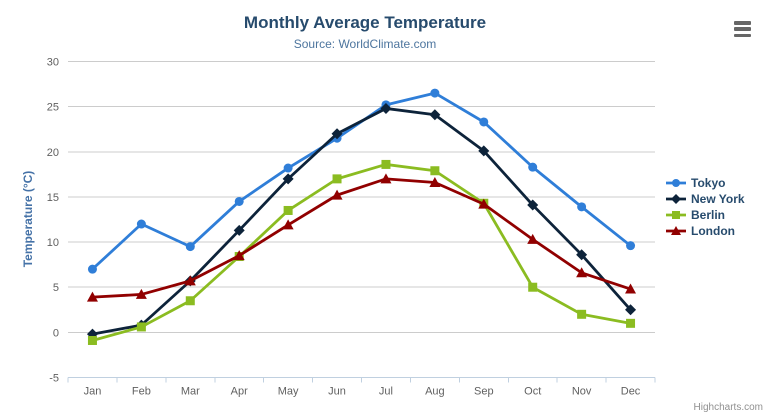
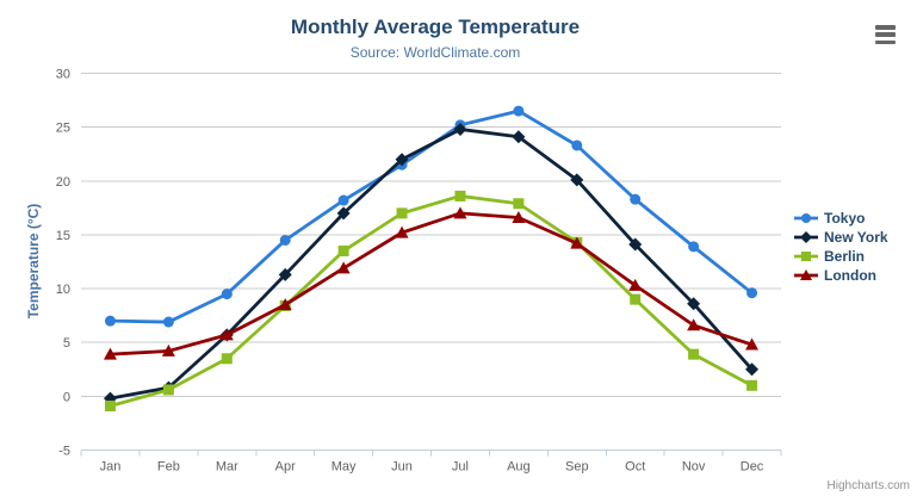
Tokyo/Feb: 12 -> 7
Berlin/Oct: 5 -> 9
Berlin/Nov: 2 -> 4
